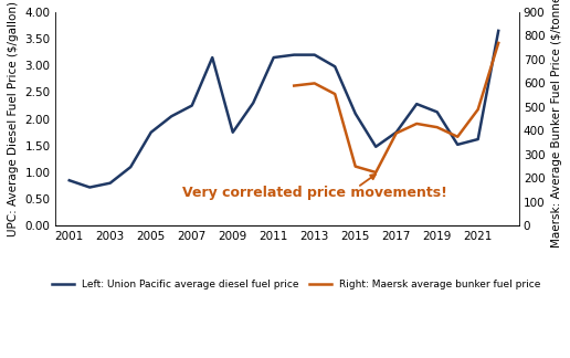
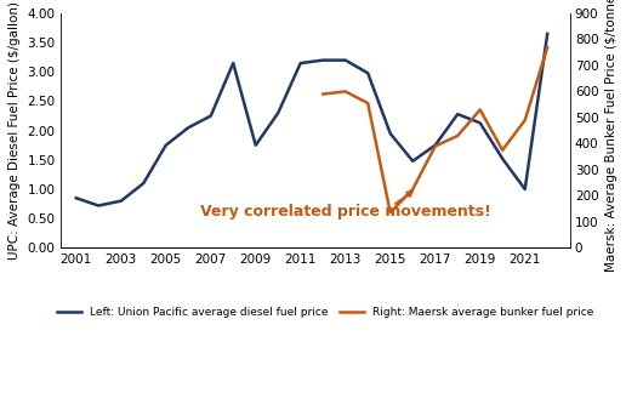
Left: Union Pacific average diesel fuel price/2015: 2.10 -> 1.95
Right: Maersk average bunker fuel price/2015: 250 -> 135
Right: Maersk average bunker fuel price/2019: 415 -> 530
Left: Union Pacific average diesel fuel price/2021: 1.62 -> 1.00
